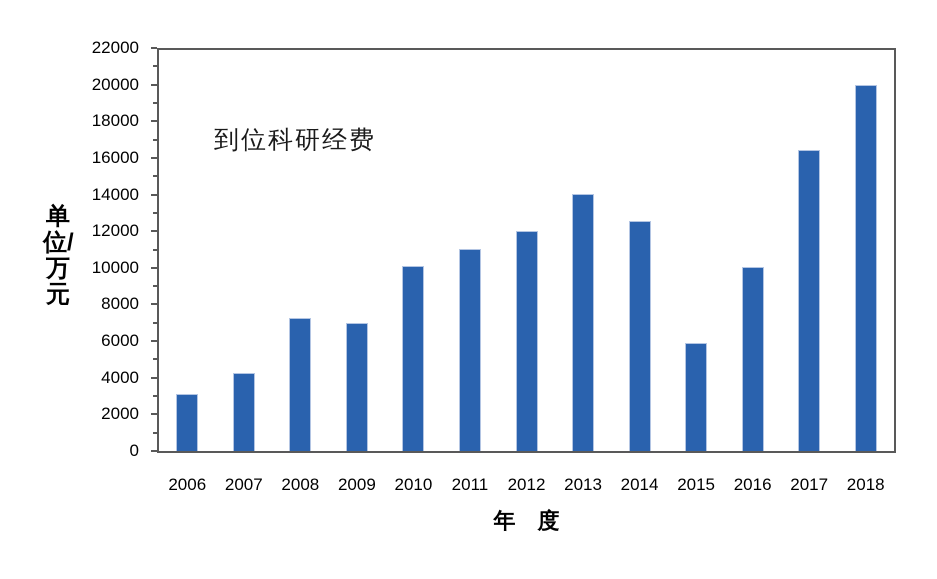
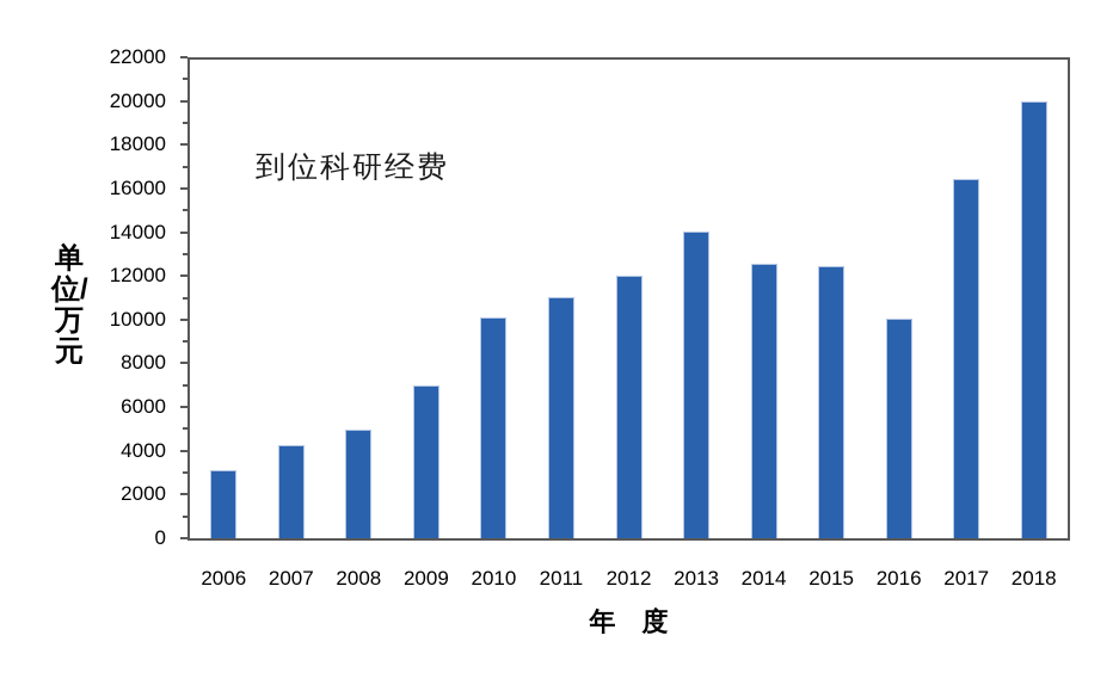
2008: 7300 -> 5000
2015: 5900 -> 12500
